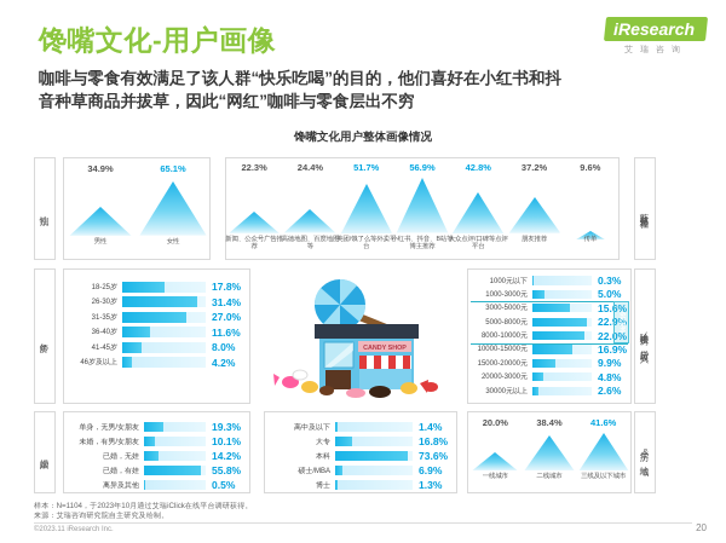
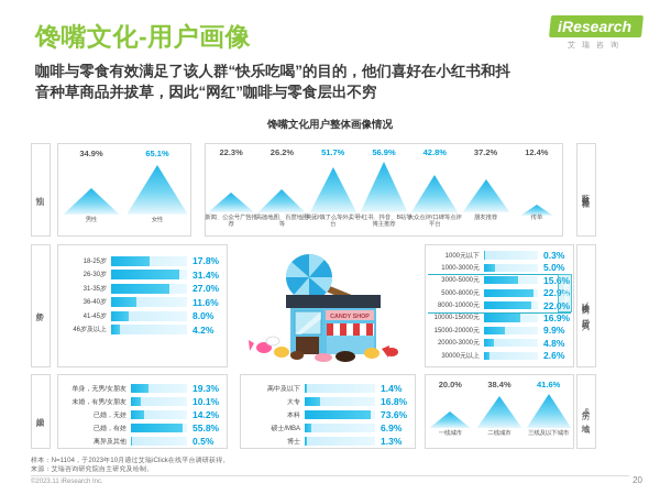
获取信息途径/高德地图、百度地图等: 24.4% -> 26.2%
获取信息途径/传单: 9.6% -> 12.4%
